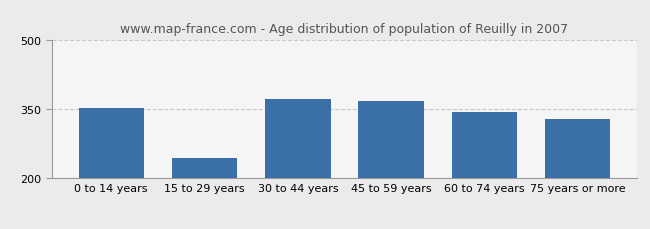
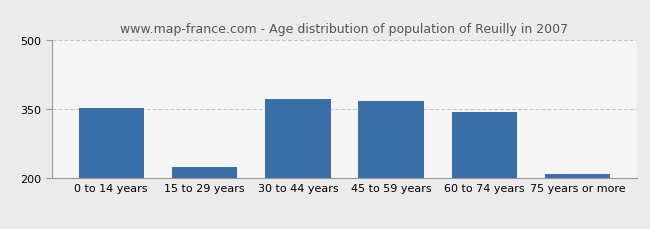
15 to 29 years: 245 -> 224
75 years or more: 330 -> 210
